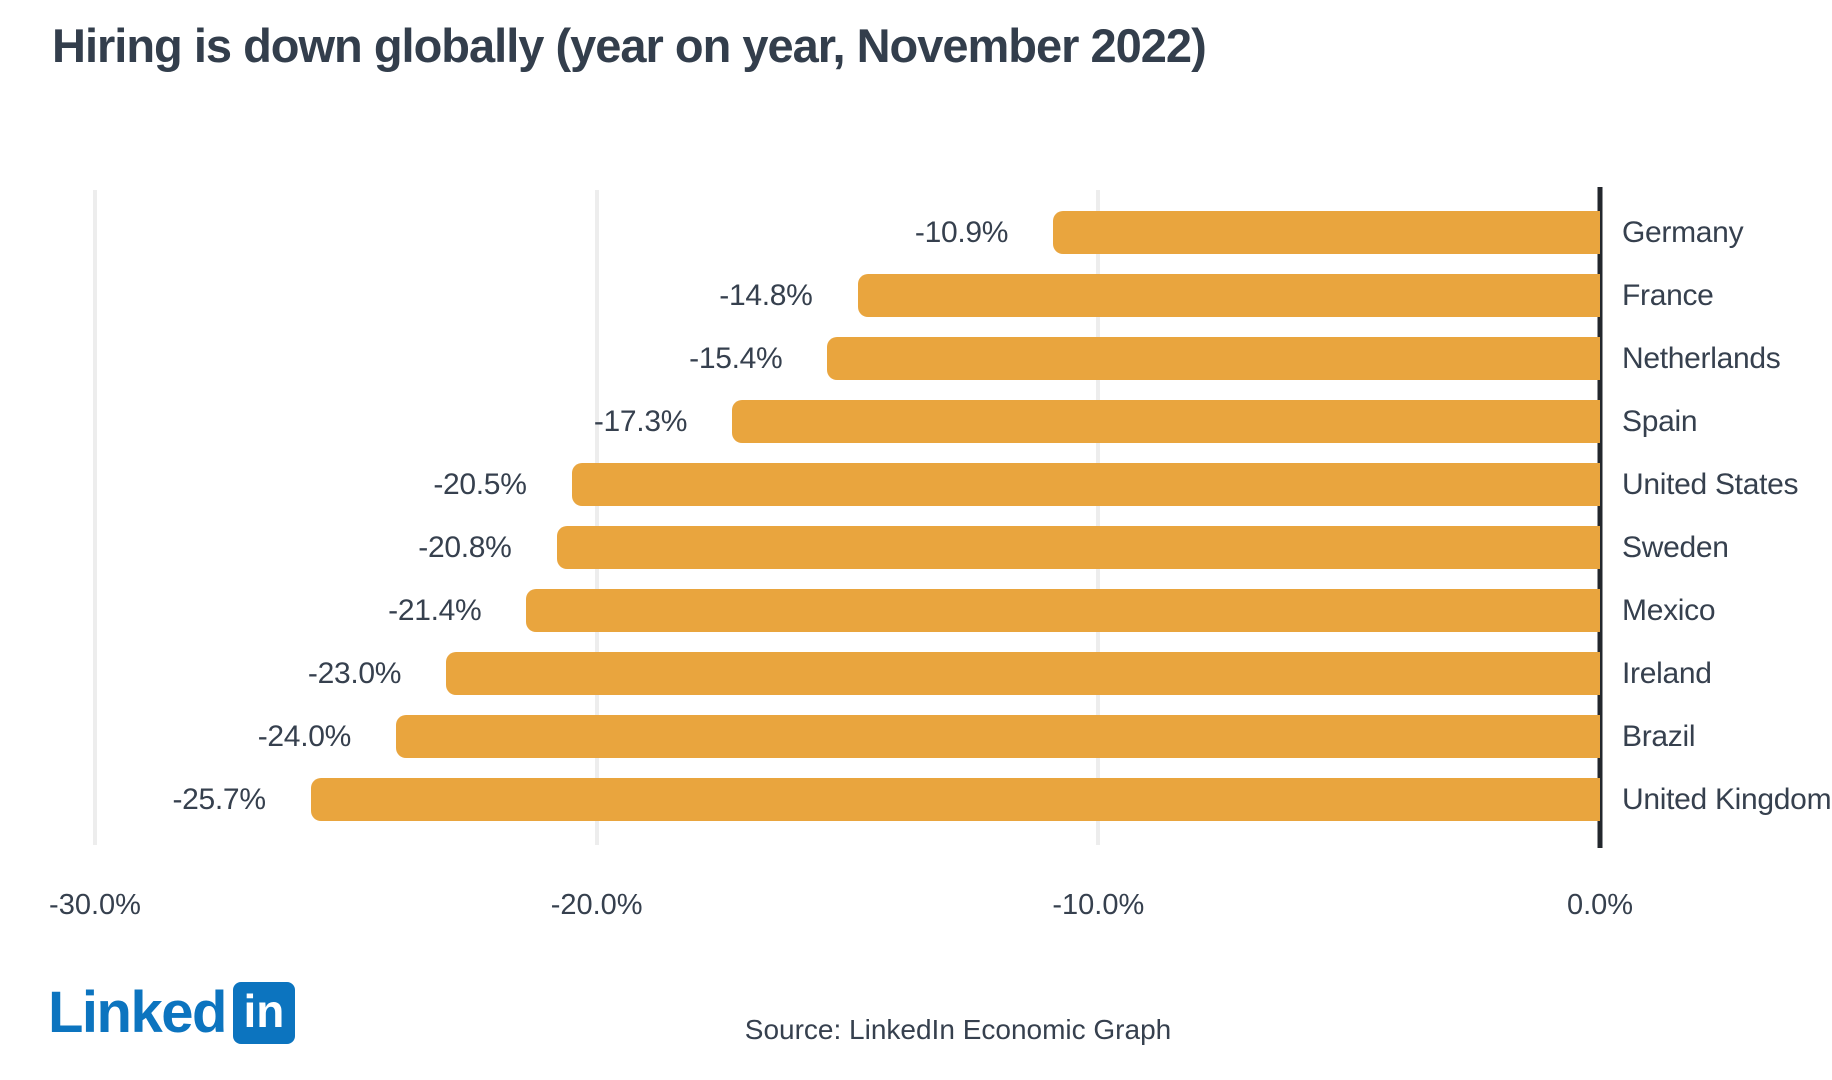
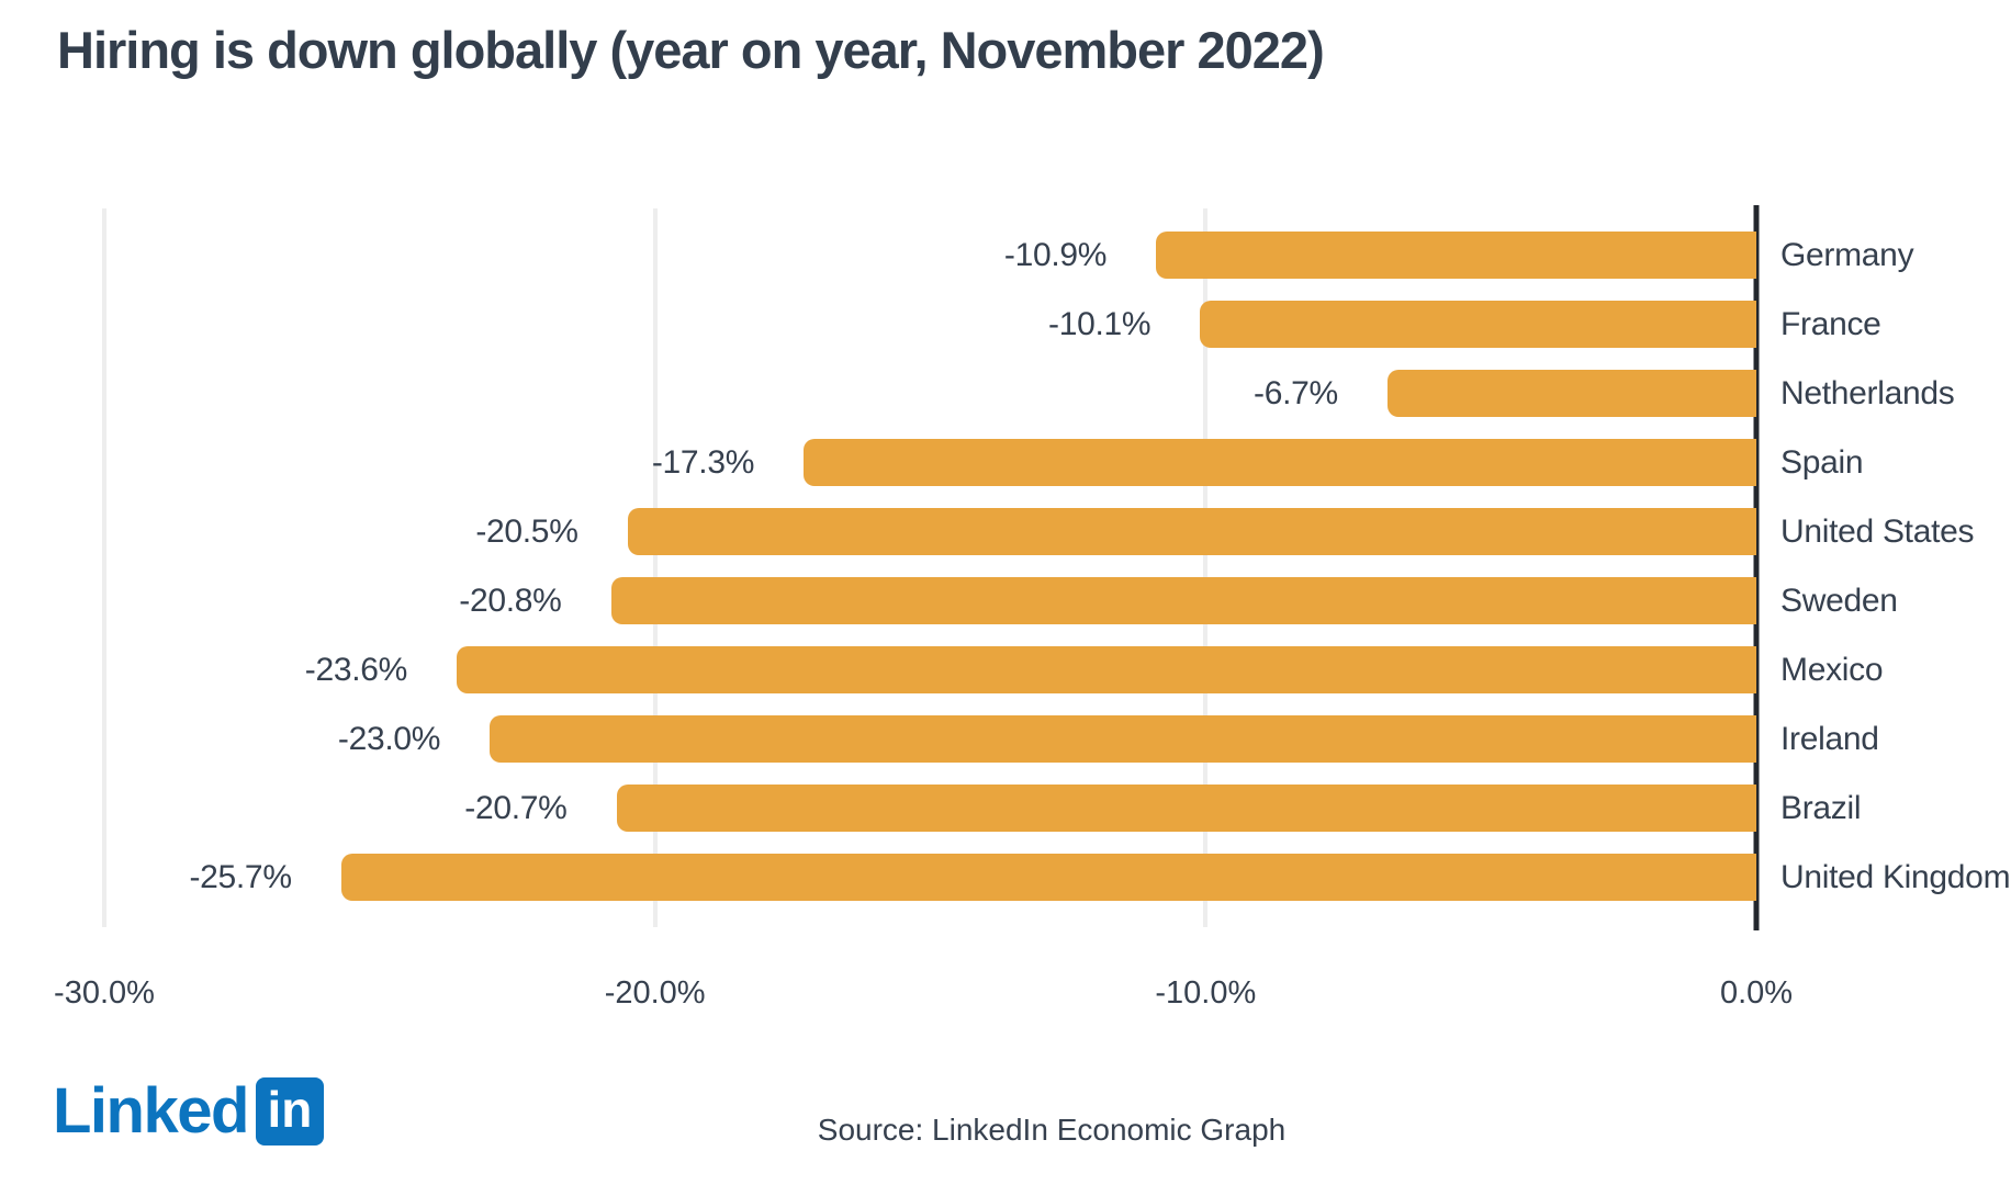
France: -14.8% -> -10.1%
Netherlands: -15.4% -> -6.7%
Mexico: -21.4% -> -23.6%
Brazil: -24.0% -> -20.7%
